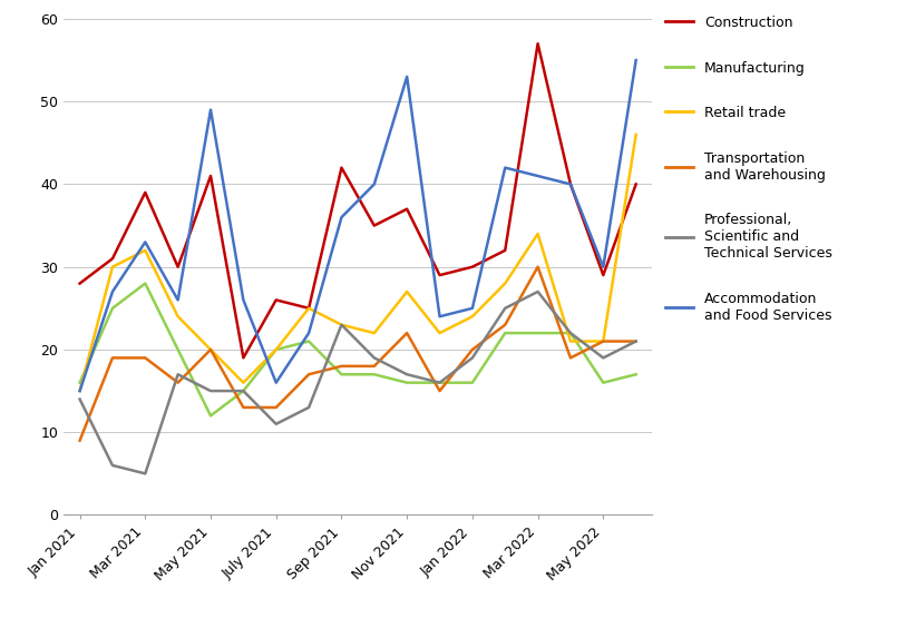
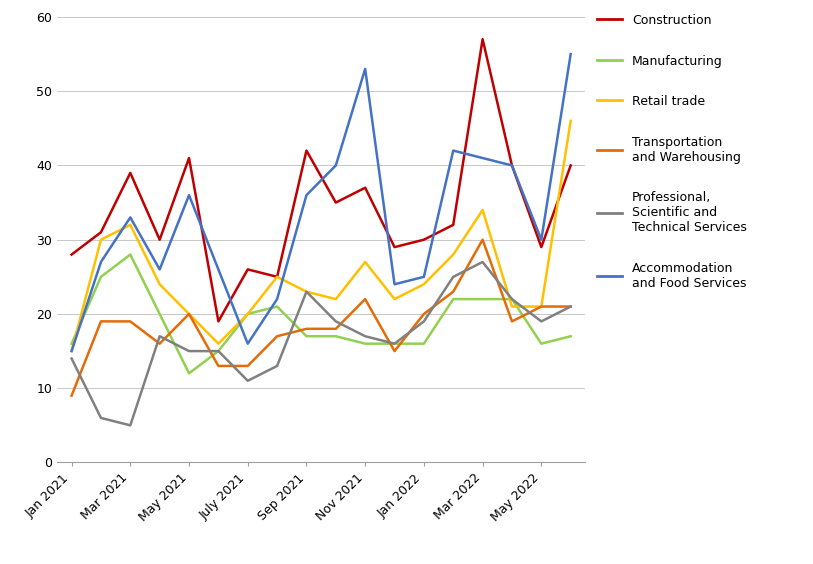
Accommodation and Food Services/May 2021: 49 -> 36
